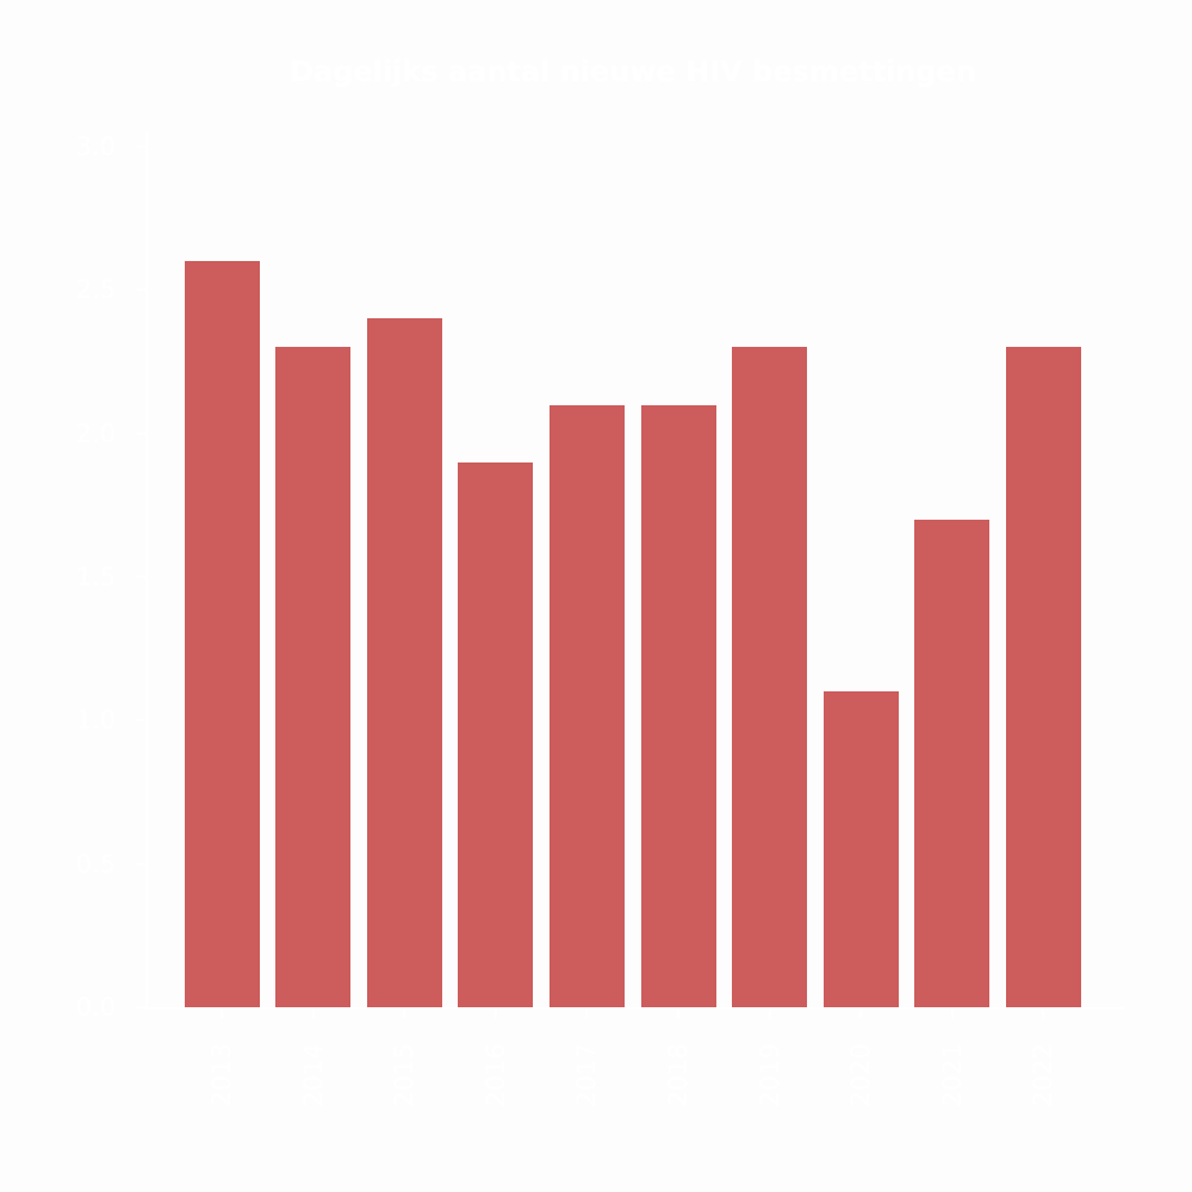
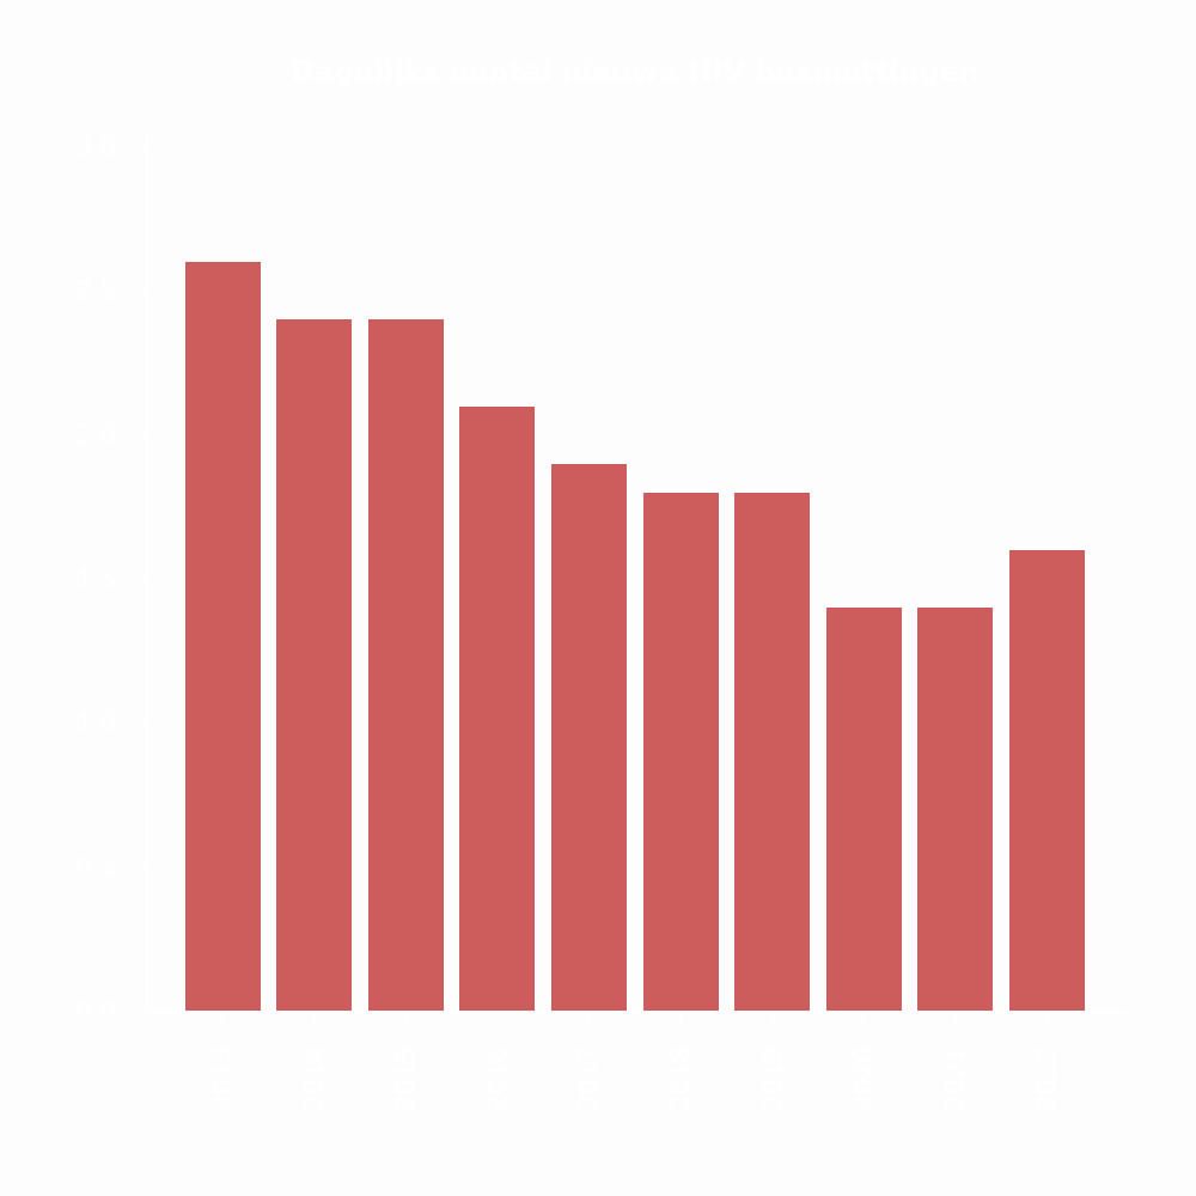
2014: 2.3 -> 2.4
2016: 1.9 -> 2.1
2017: 2.1 -> 1.9
2018: 2.1 -> 1.8
2019: 2.3 -> 1.8
2020: 1.1 -> 1.4
2021: 1.7 -> 1.4
2022: 2.3 -> 1.6
